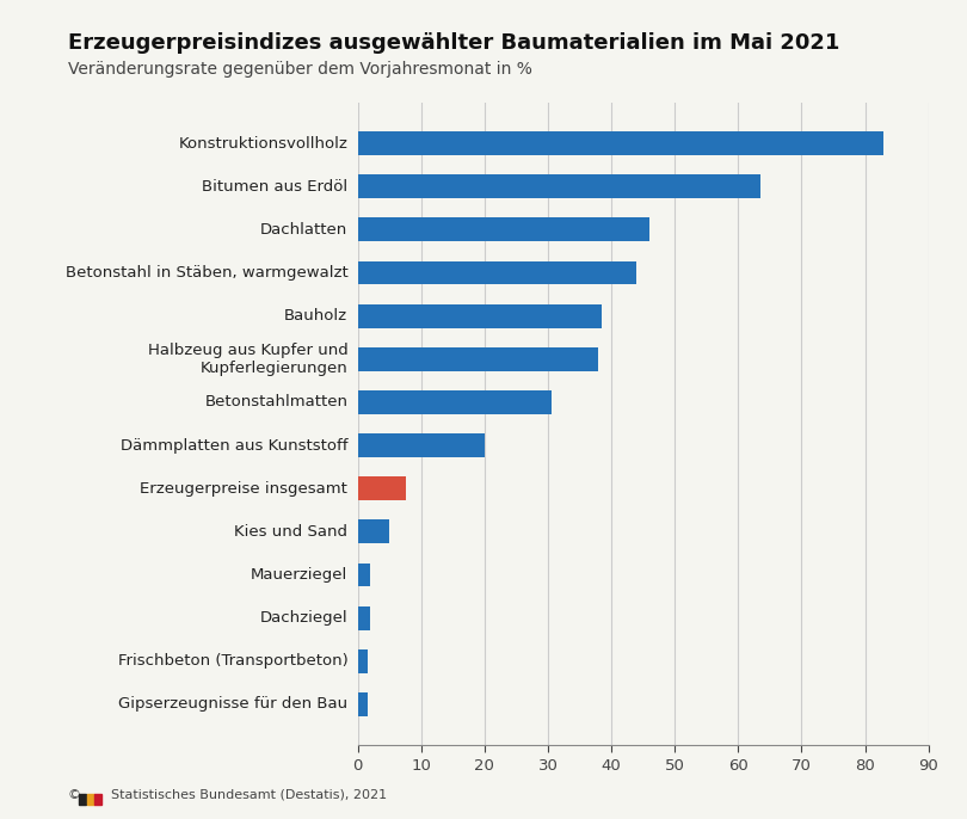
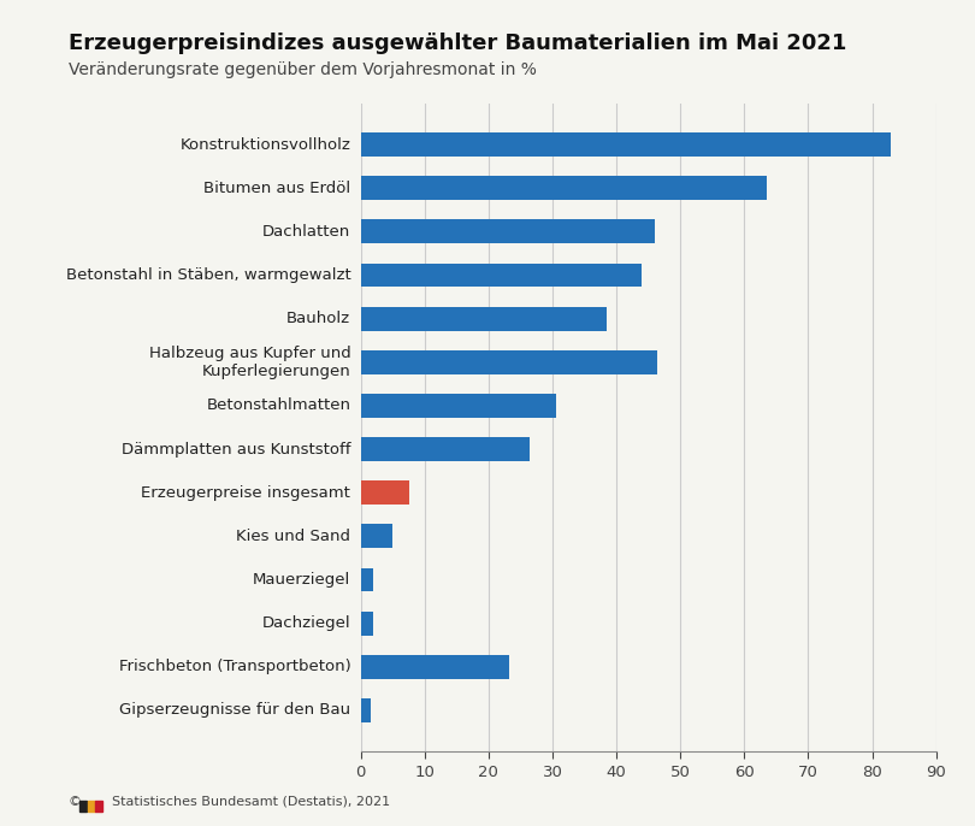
Halbzeug aus Kupfer und Kupferlegierungen: 38.0 -> 46.4
Dämmplatten aus Kunststoff: 20.0 -> 26.4
Frischbeton (Transportbeton): 1.5 -> 23.2
